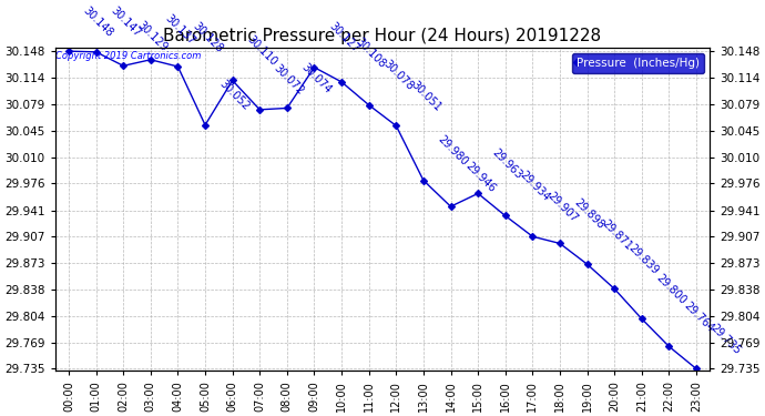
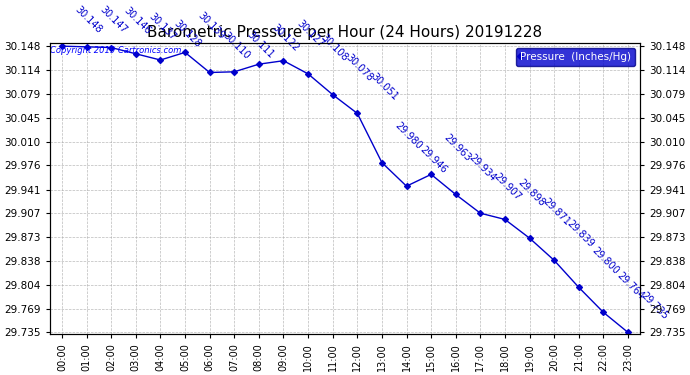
02:00: 30.129 -> 30.146
05:00: 30.052 -> 30.139
07:00: 30.072 -> 30.111
08:00: 30.074 -> 30.122
